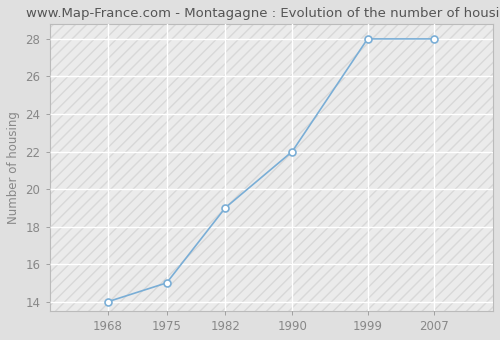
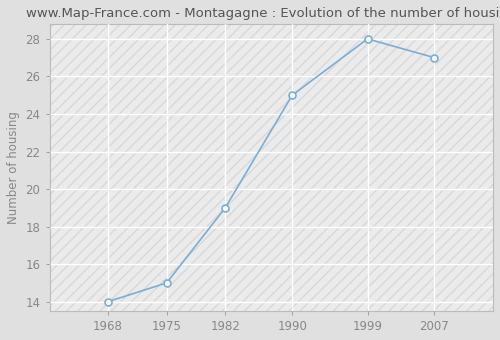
1990: 22 -> 25
2007: 28 -> 27
